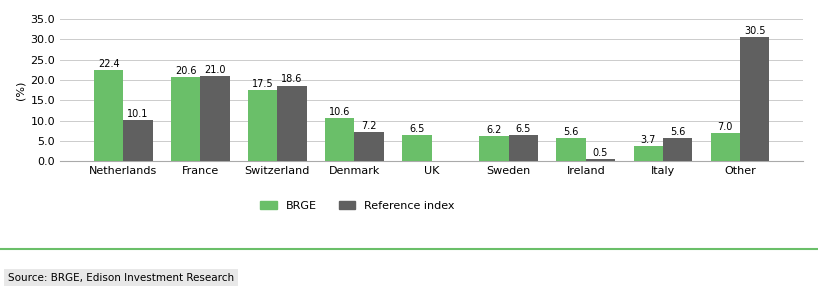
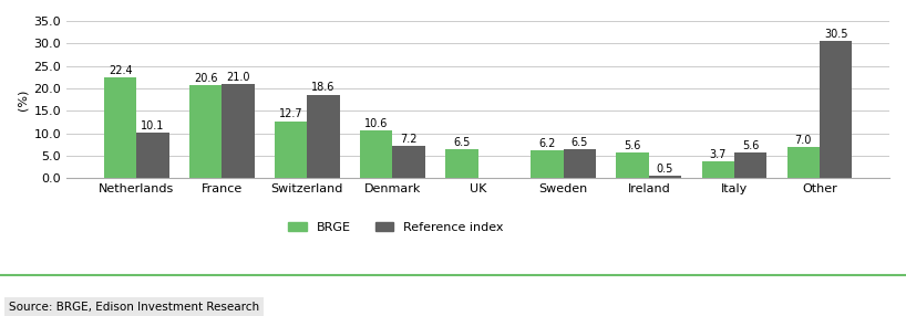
BRGE/Switzerland: 17.5 -> 12.7
